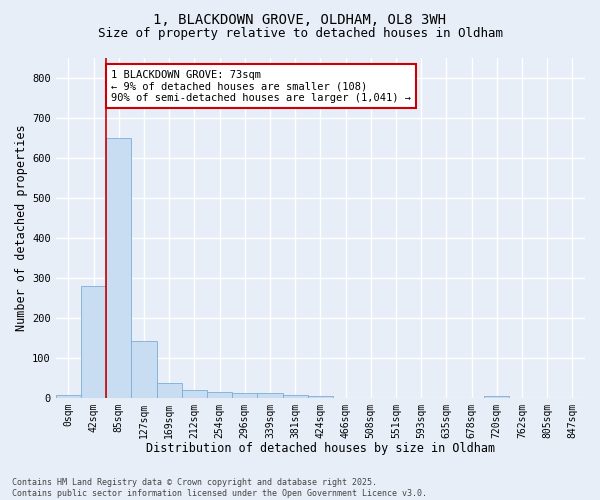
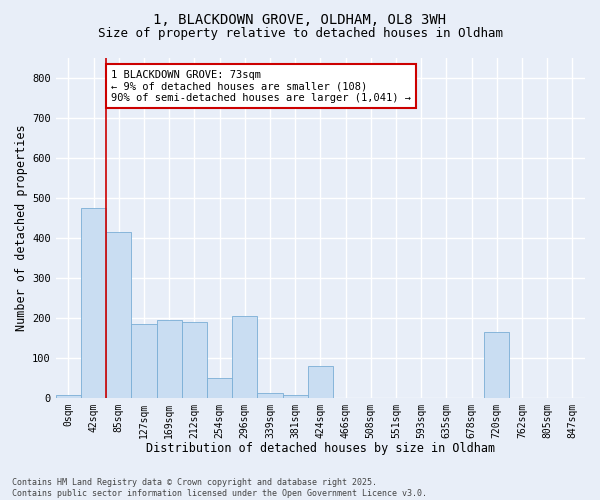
42sqm: 278 -> 475
85sqm: 648 -> 415
127sqm: 142 -> 185
169sqm: 38 -> 195
212sqm: 20 -> 190
254sqm: 14 -> 50
296sqm: 13 -> 205
424sqm: 4 -> 80
720sqm: 5 -> 165
